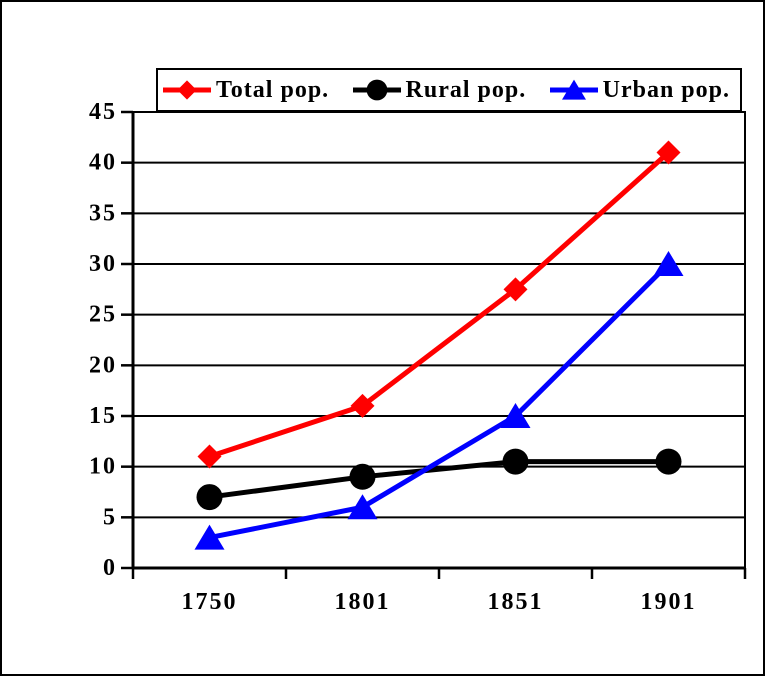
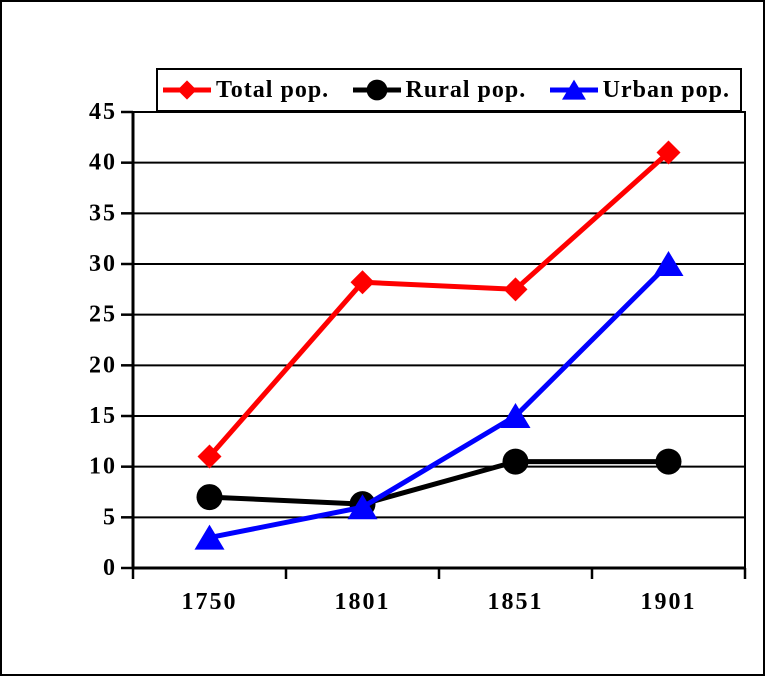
Total pop./1801: 16.0 -> 28.2
Rural pop./1801: 9.0 -> 6.3
